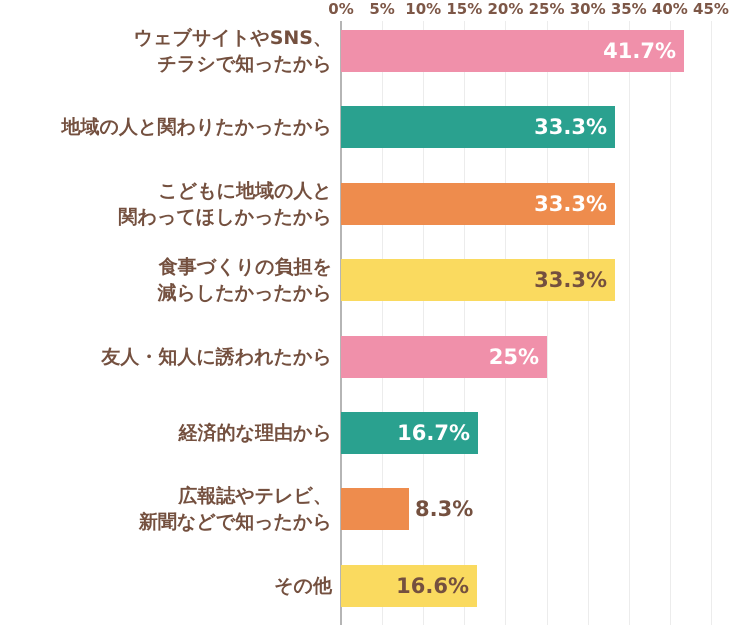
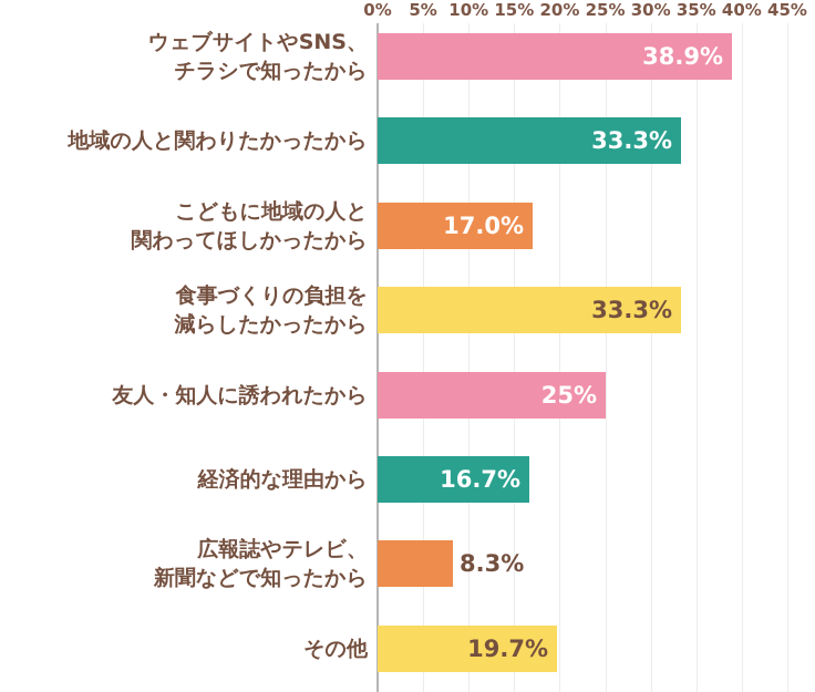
ウェブサイトやSNS、 チラシで知ったから: 41.7% -> 38.9%
こどもに地域の人と 関わってほしかったから: 33.3% -> 17.0%
その他: 16.6% -> 19.7%
